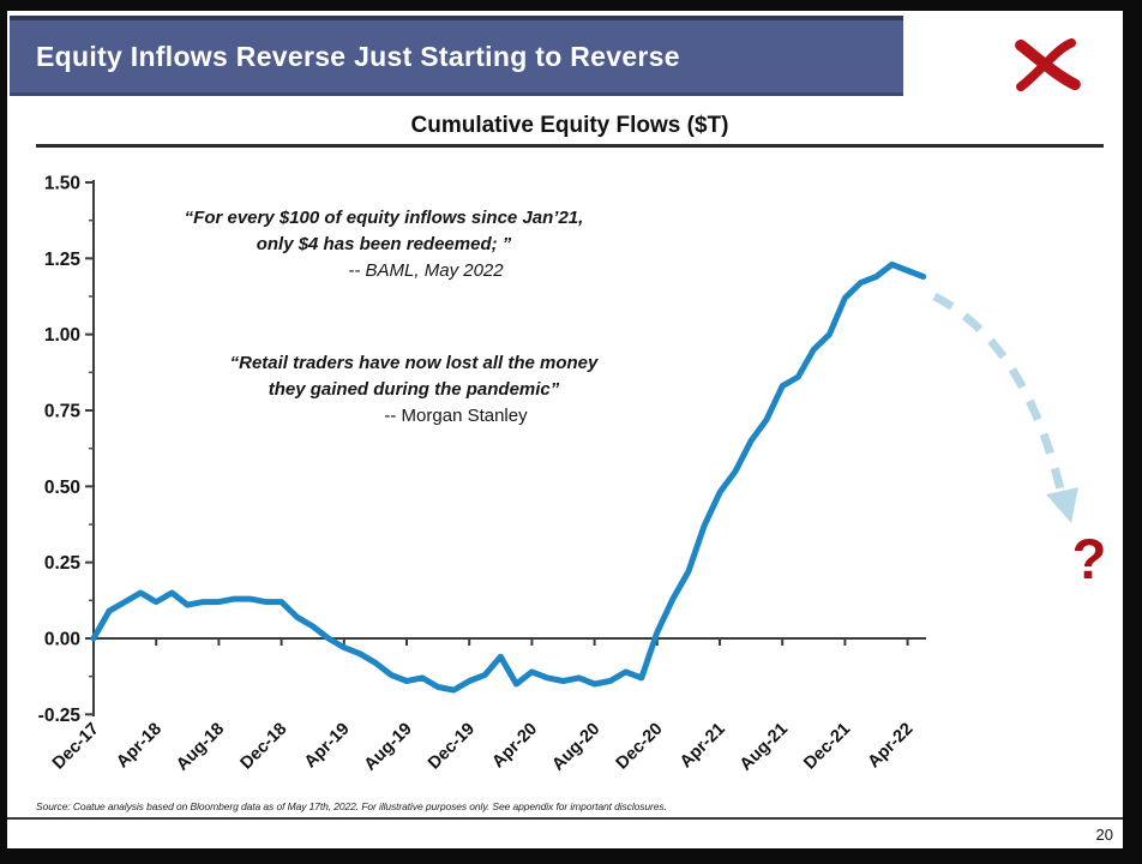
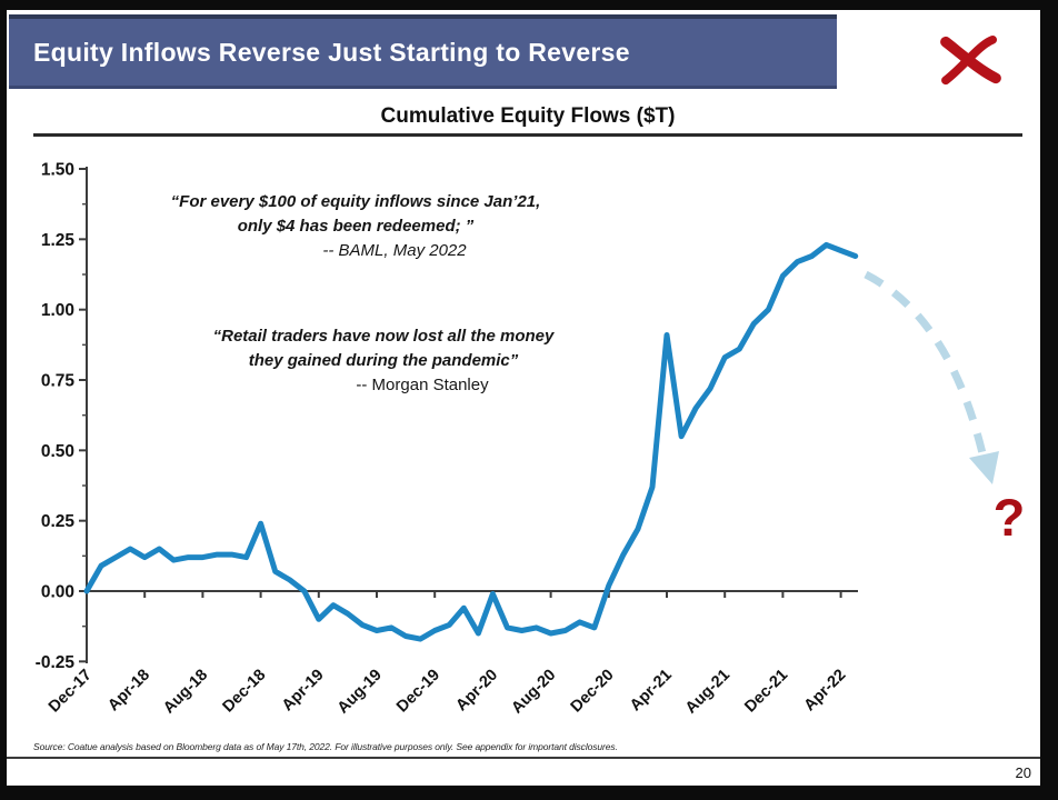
Dec-18: 0.12 -> 0.24
Apr-19: -0.03 -> -0.10
Apr-20: -0.11 -> -0.01
Apr-21: 0.48 -> 0.91
